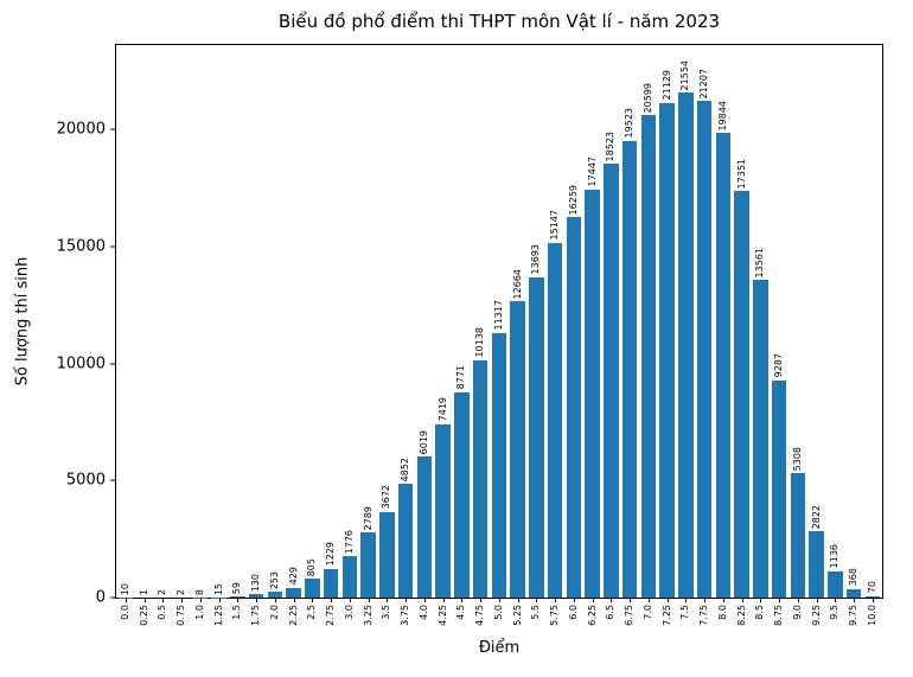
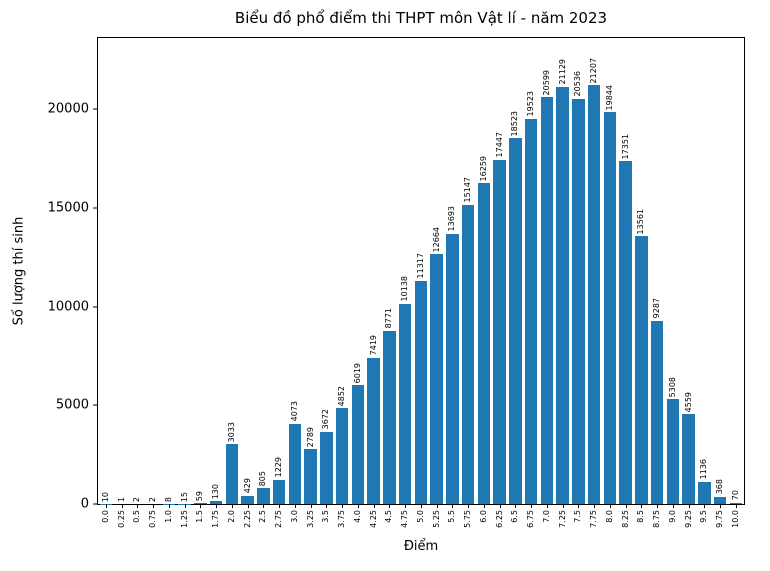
2.0: 253 -> 3033
3.0: 1776 -> 4073
7.5: 21554 -> 20536
9.25: 2822 -> 4559
